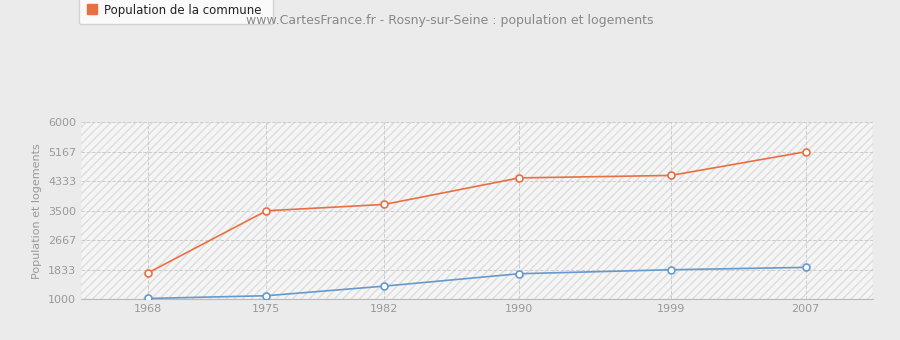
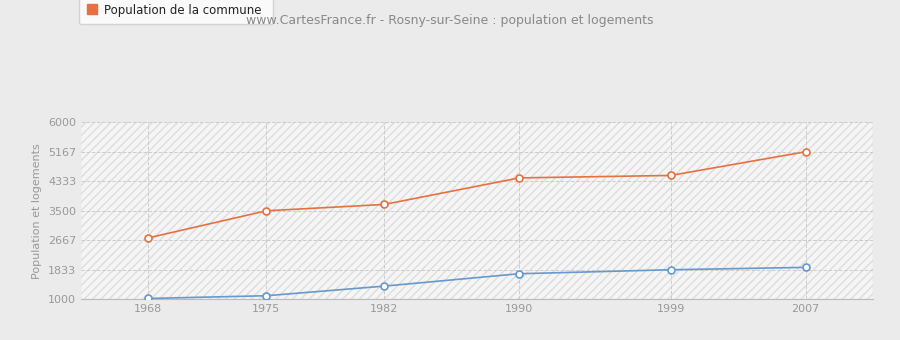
Population de la commune/1968: 1750 -> 2740
